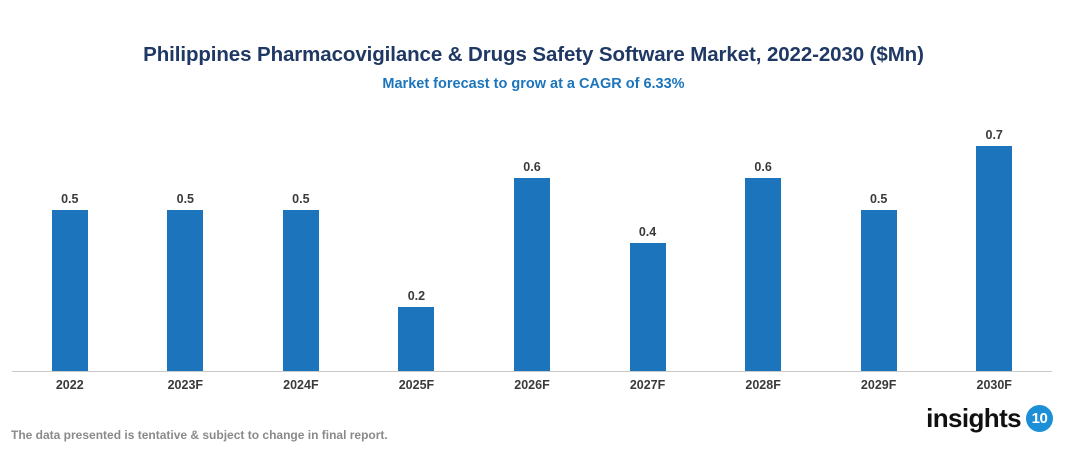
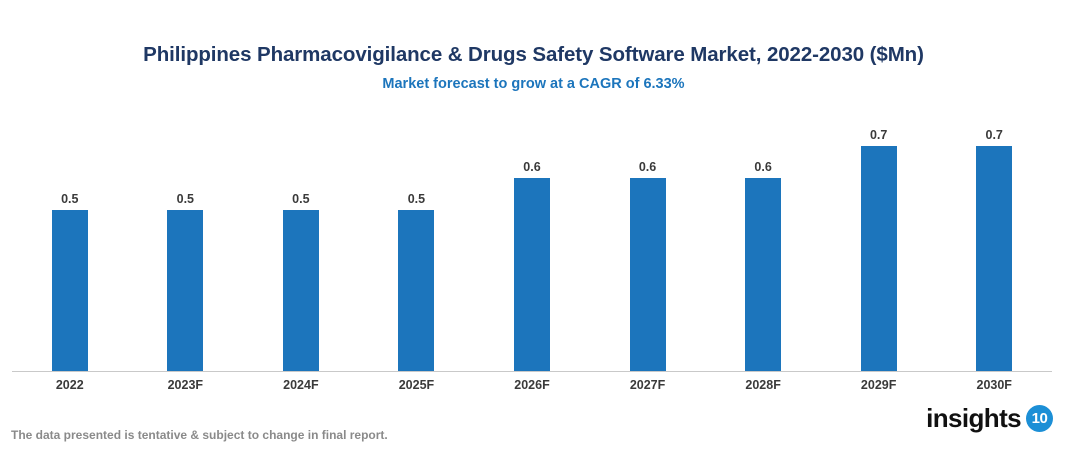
2025F: 0.2 -> 0.5
2027F: 0.4 -> 0.6
2029F: 0.5 -> 0.7
